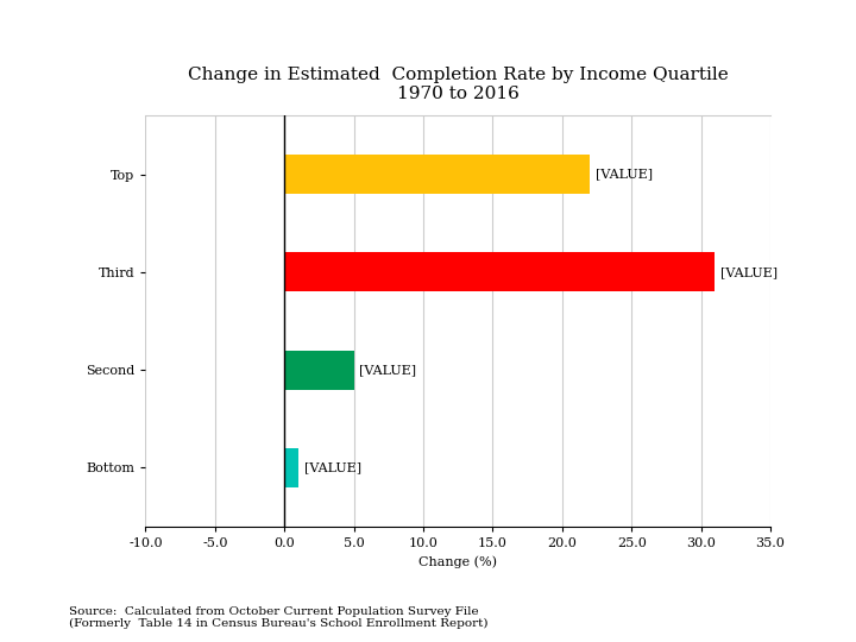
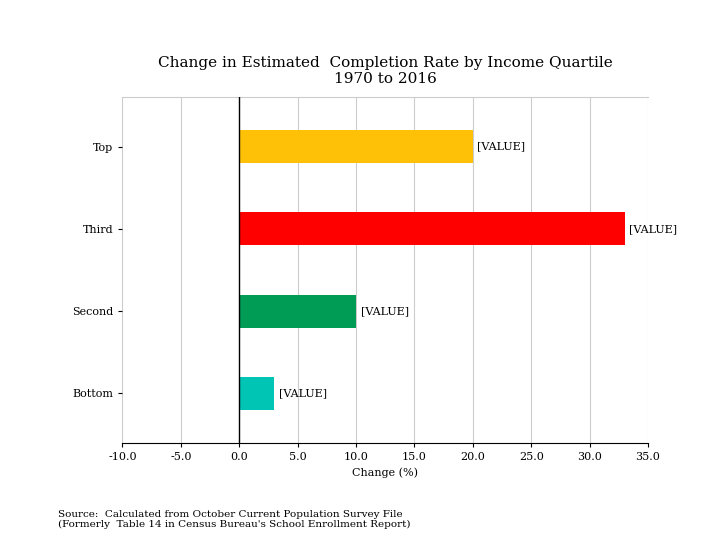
Top: 22 -> 20
Third: 31 -> 33
Second: 5 -> 10
Bottom: 1 -> 3
